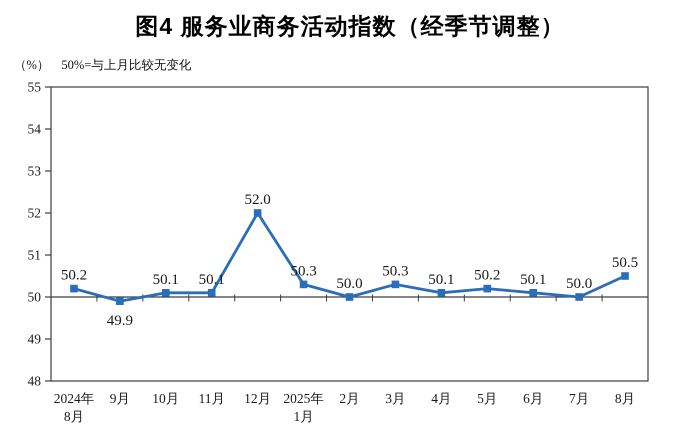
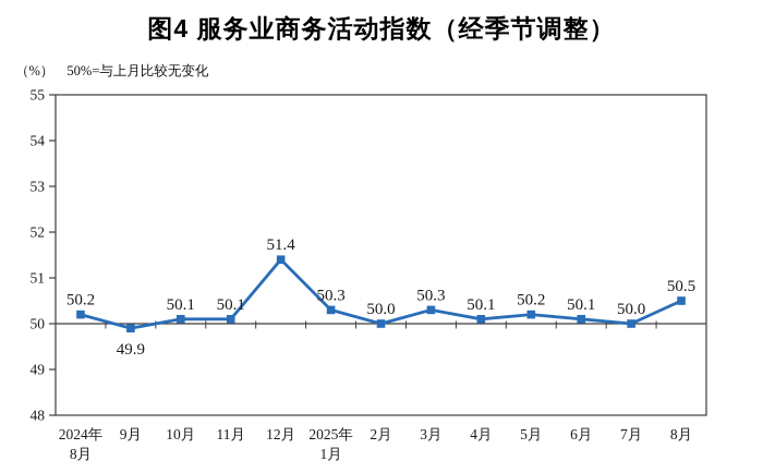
12月: 52.0 -> 51.4
